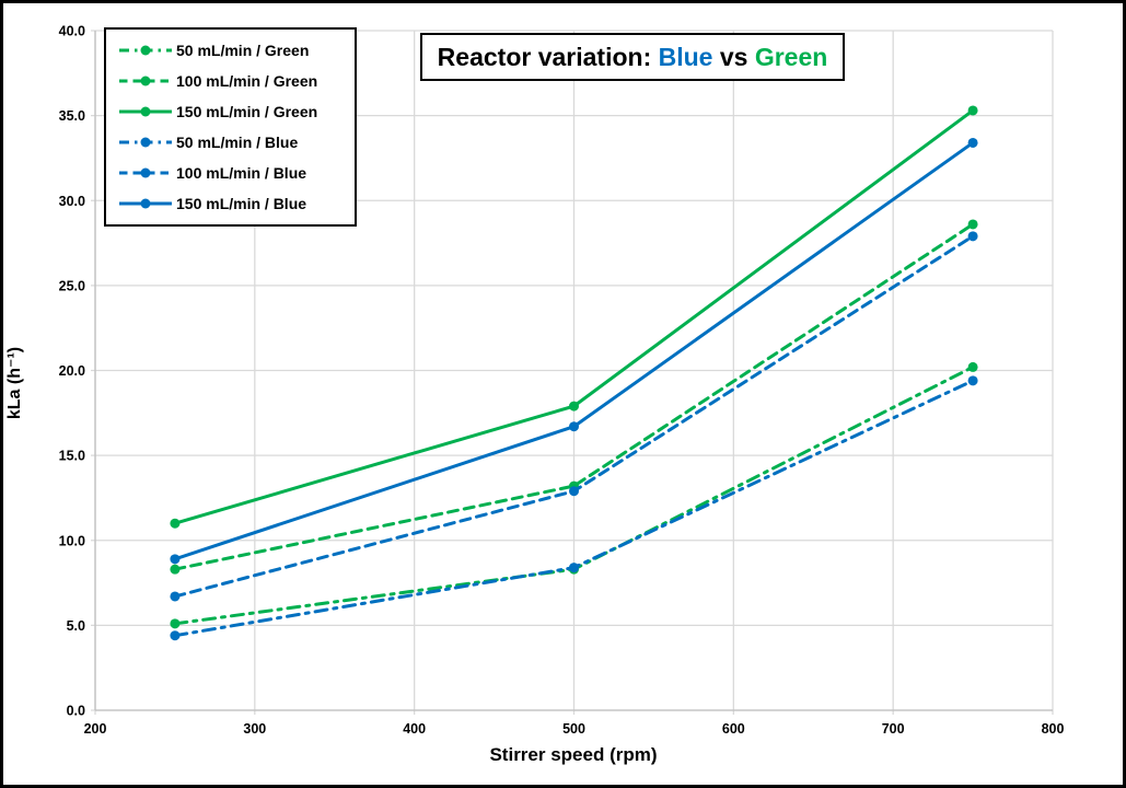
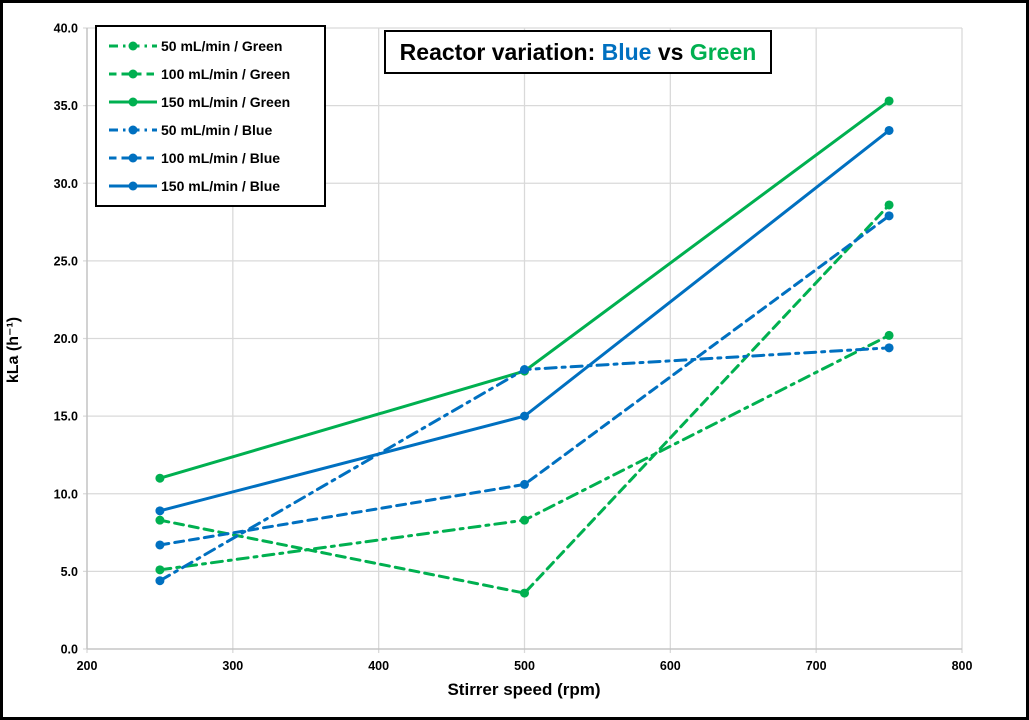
100 mL/min / Green/500: 13.2 -> 3.6
50 mL/min / Blue/500: 8.4 -> 18.0
100 mL/min / Blue/500: 12.9 -> 10.6
150 mL/min / Blue/500: 16.7 -> 15.0
